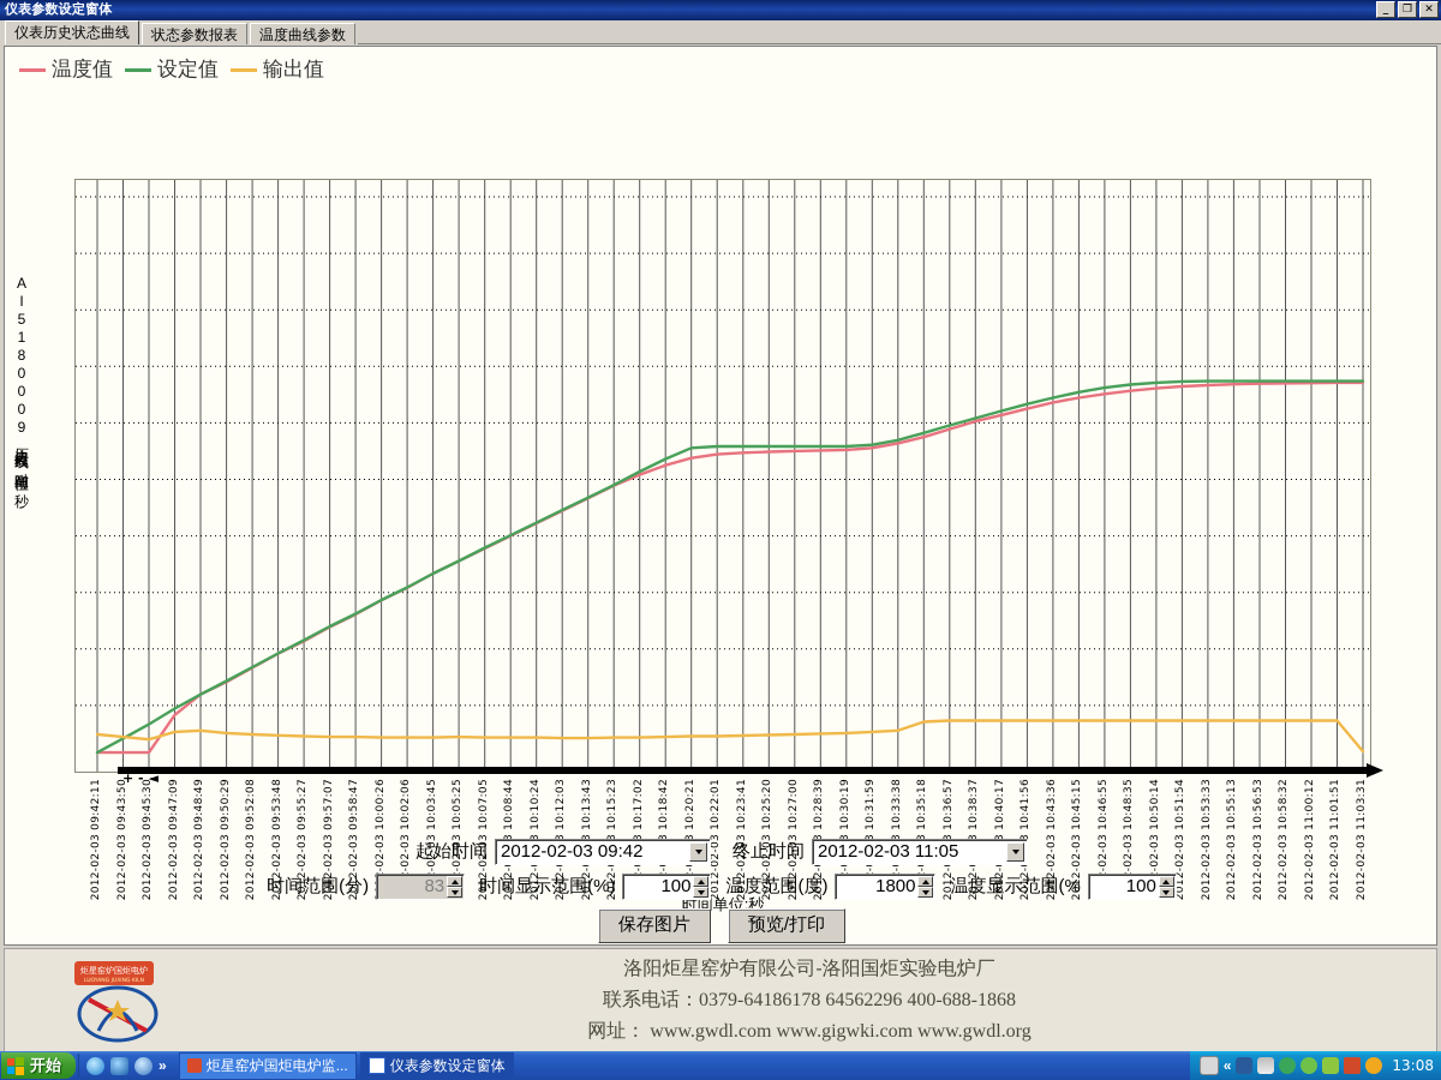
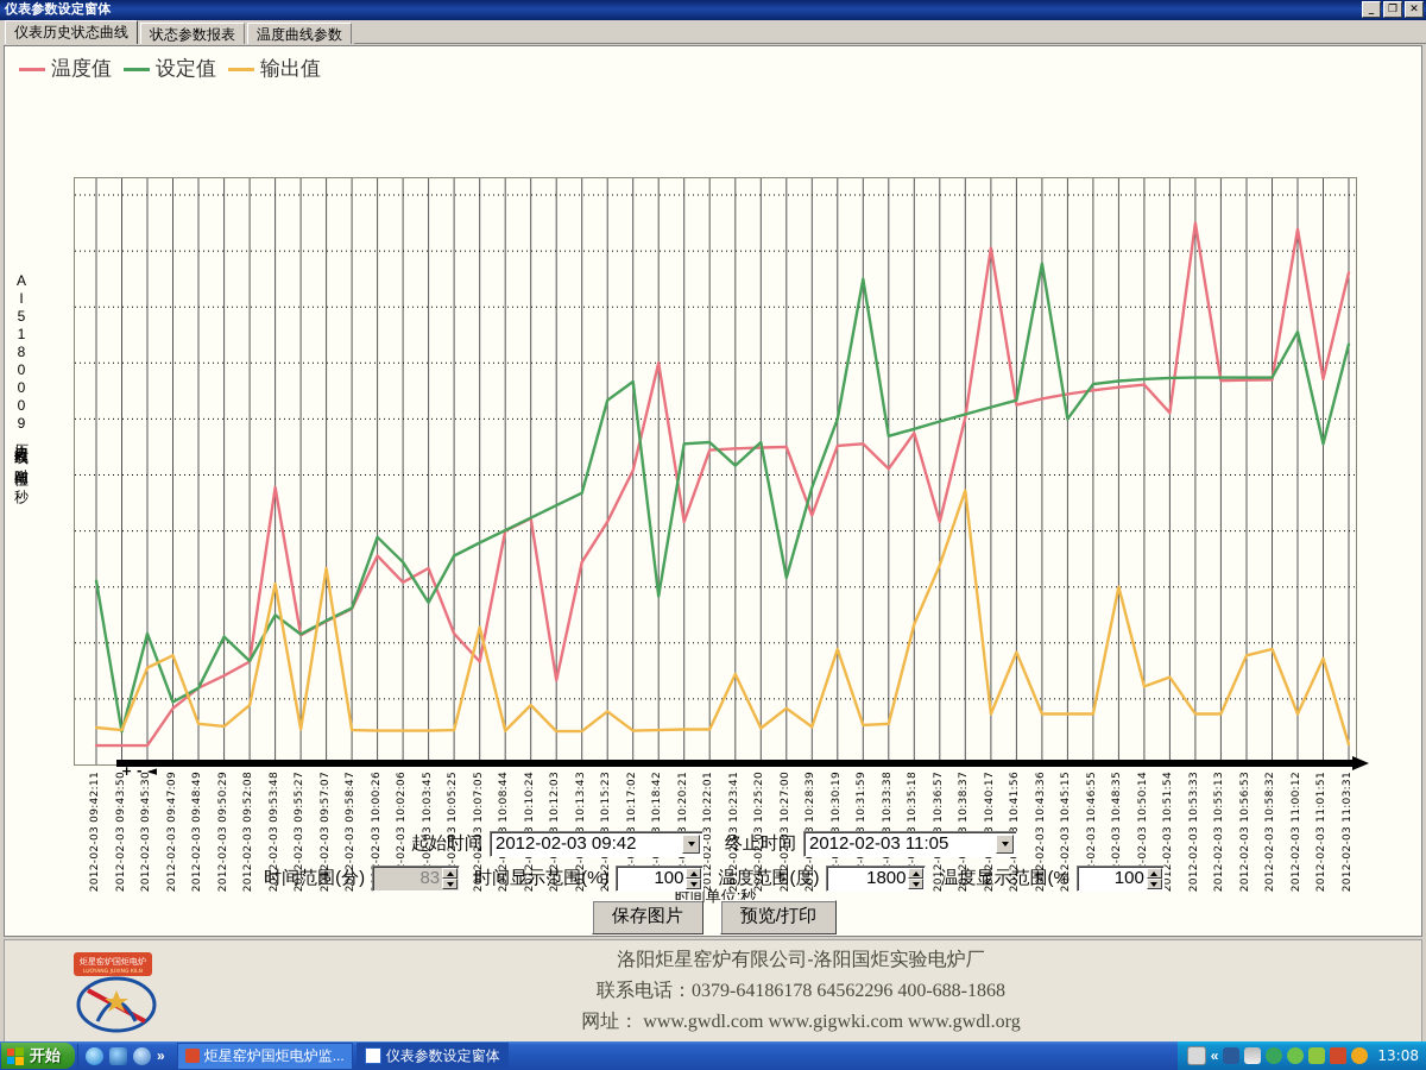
设定值/2012-02-03 09:42:11: 30 -> 560
设定值/2012-02-03 09:45:30: 120 -> 390
输出值/2012-02-03 09:45:30: 70 -> 280
输出值/2012-02-03 09:47:09: 100 -> 320
设定值/2012-02-03 09:50:29: 260 -> 380
输出值/2012-02-03 09:52:08: 90 -> 160
温度值/2012-02-03 09:53:48: 340 -> 860
设定值/2012-02-03 09:53:48: 350 -> 450
输出值/2012-02-03 09:53:48: 80 -> 550
输出值/2012-02-03 09:57:07: 80 -> 600
温度值/2012-02-03 10:00:26: 520 -> 640
设定值/2012-02-03 10:00:26: 520 -> 700
设定值/2012-02-03 10:02:06: 560 -> 620
设定值/2012-02-03 10:03:45: 600 -> 490
温度值/2012-02-03 10:05:25: 640 -> 390
温度值/2012-02-03 10:07:05: 680 -> 300
输出值/2012-02-03 10:07:05: 80 -> 410
输出值/2012-02-03 10:10:24: 80 -> 160
温度值/2012-02-03 10:12:03: 800 -> 240
温度值/2012-02-03 10:13:43: 840 -> 620
温度值/2012-02-03 10:15:23: 880 -> 750
设定值/2012-02-03 10:15:23: 880 -> 1140
输出值/2012-02-03 10:15:23: 80 -> 140
设定值/2012-02-03 10:17:02: 920 -> 1200
温度值/2012-02-03 10:18:42: 940 -> 1260
设定值/2012-02-03 10:18:42: 960 -> 510
温度值/2012-02-03 10:20:21: 970 -> 750
设定值/2012-02-03 10:23:41: 1000 -> 930
输出值/2012-02-03 10:23:41: 80 -> 260
设定值/2012-02-03 10:27:00: 1000 -> 570
输出值/2012-02-03 10:27:00: 90 -> 150
温度值/2012-02-03 10:28:39: 990 -> 770
设定值/2012-02-03 10:28:39: 1000 -> 860
设定值/2012-02-03 10:30:19: 1000 -> 1080
输出值/2012-02-03 10:30:19: 90 -> 340
设定值/2012-02-03 10:31:59: 1010 -> 1530
温度值/2012-02-03 10:33:38: 1020 -> 920
输出值/2012-02-03 10:35:18: 130 -> 420
温度值/2012-02-03 10:36:57: 1060 -> 750
输出值/2012-02-03 10:36:57: 130 -> 610
输出值/2012-02-03 10:38:37: 130 -> 850
温度值/2012-02-03 10:40:17: 1100 -> 1630
输出值/2012-02-03 10:41:56: 130 -> 330
设定值/2012-02-03 10:43:36: 1160 -> 1580
设定值/2012-02-03 10:45:15: 1180 -> 1080
输出值/2012-02-03 10:48:35: 130 -> 540
输出值/2012-02-03 10:50:14: 130 -> 220
温度值/2012-02-03 10:51:54: 1200 -> 1100
输出值/2012-02-03 10:51:54: 130 -> 250
温度值/2012-02-03 10:53:33: 1200 -> 1710
输出值/2012-02-03 10:56:53: 130 -> 320
输出值/2012-02-03 10:58:32: 130 -> 340
温度值/2012-02-03 11:00:12: 1210 -> 1690
设定值/2012-02-03 11:00:12: 1210 -> 1360
设定值/2012-02-03 11:01:51: 1210 -> 1000
输出值/2012-02-03 11:01:51: 130 -> 310
温度值/2012-02-03 11:03:31: 1210 -> 1550
设定值/2012-02-03 11:03:31: 1210 -> 1320
